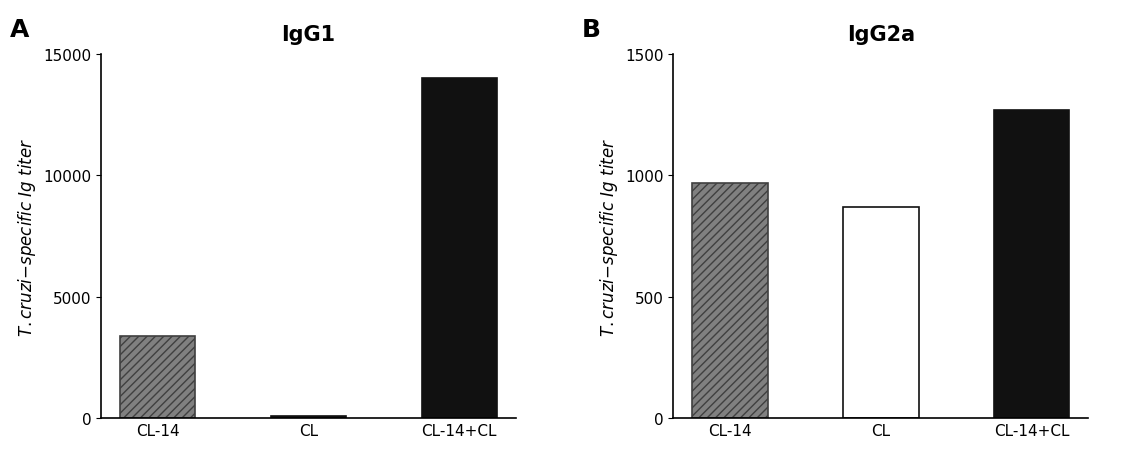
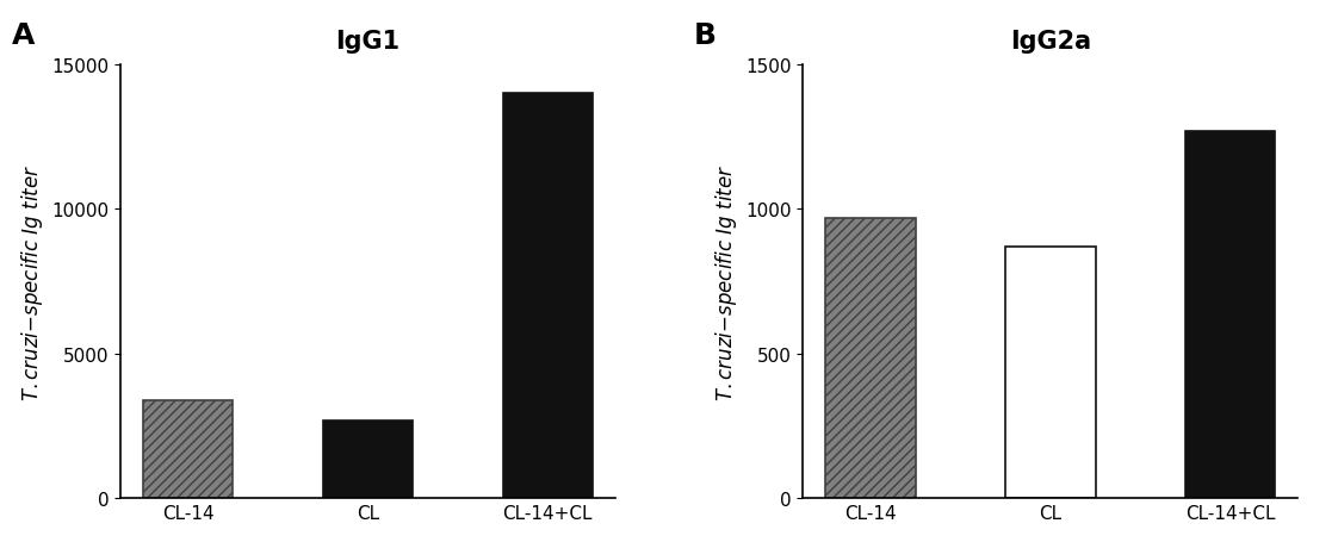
IgG1/CL: 100 -> 2700
